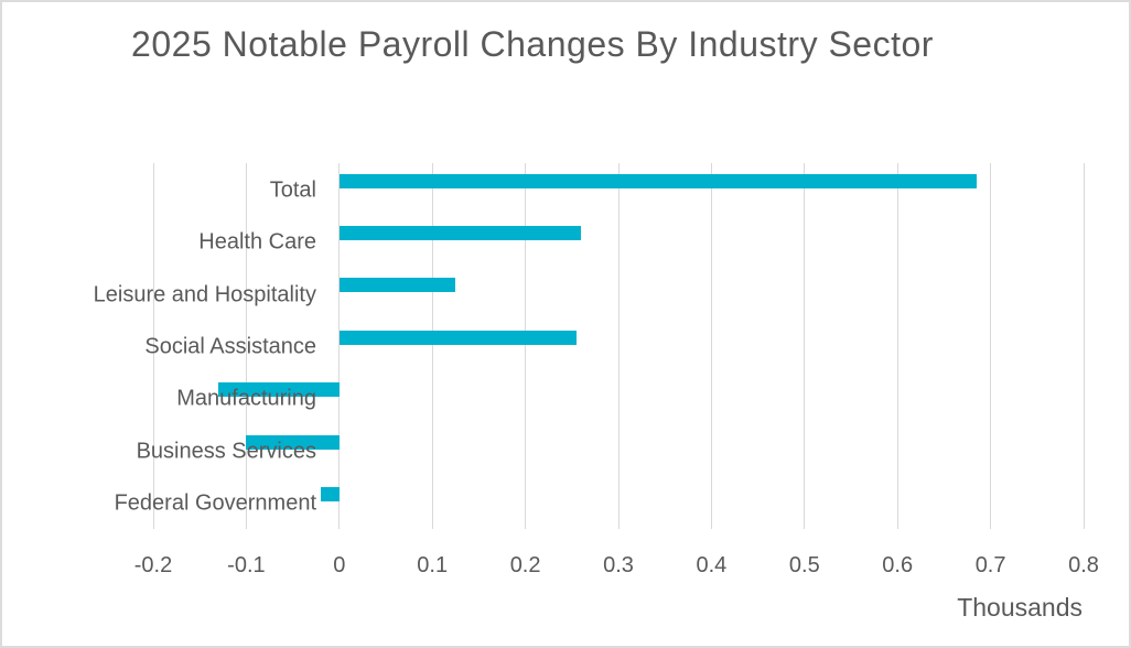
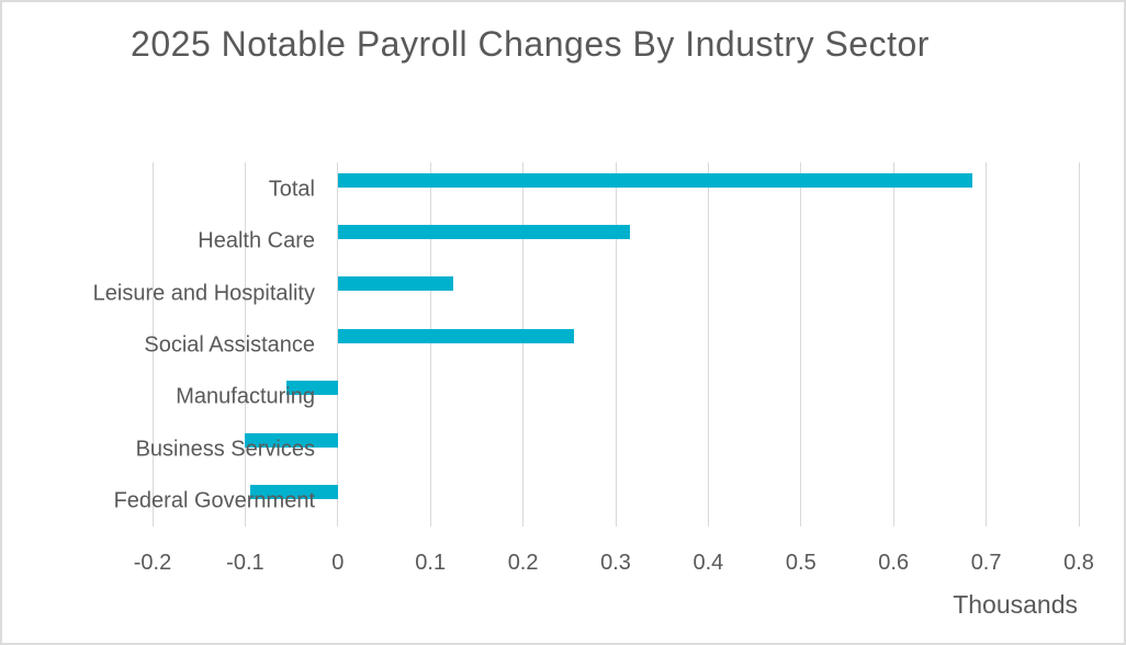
Health Care: 0.26 -> 0.32
Manufacturing: -0.13 -> -0.06
Federal Government: -0.02 -> -0.10
